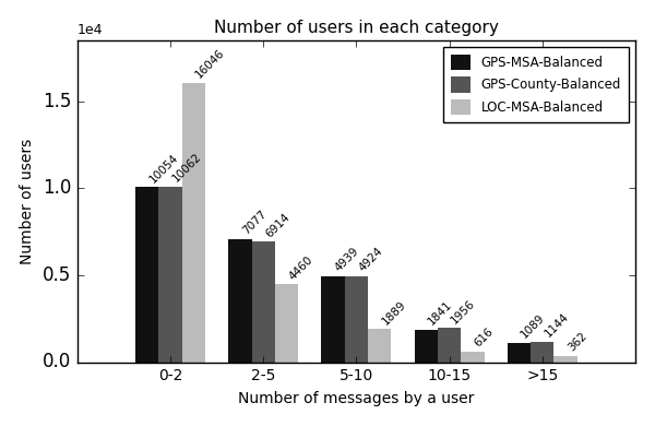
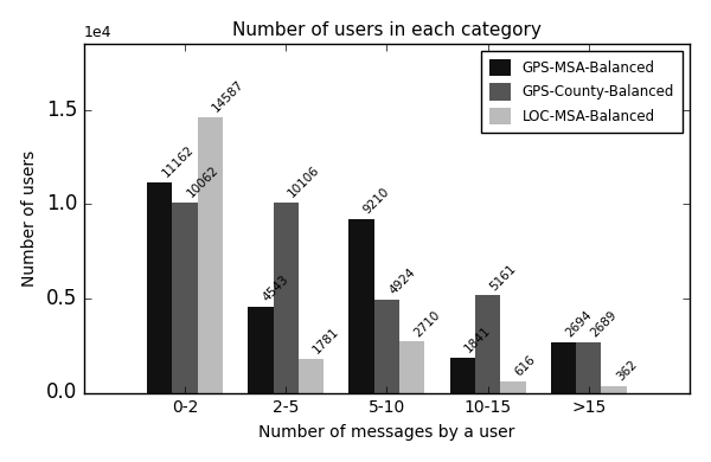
GPS-MSA-Balanced/0-2: 10054 -> 11162
LOC-MSA-Balanced/0-2: 16046 -> 14587
GPS-MSA-Balanced/2-5: 7077 -> 4543
GPS-County-Balanced/2-5: 6914 -> 10106
LOC-MSA-Balanced/2-5: 4460 -> 1781
GPS-MSA-Balanced/5-10: 4939 -> 9210
LOC-MSA-Balanced/5-10: 1889 -> 2710
GPS-County-Balanced/10-15: 1956 -> 5161
GPS-MSA-Balanced/>15: 1089 -> 2694
GPS-County-Balanced/>15: 1144 -> 2689
